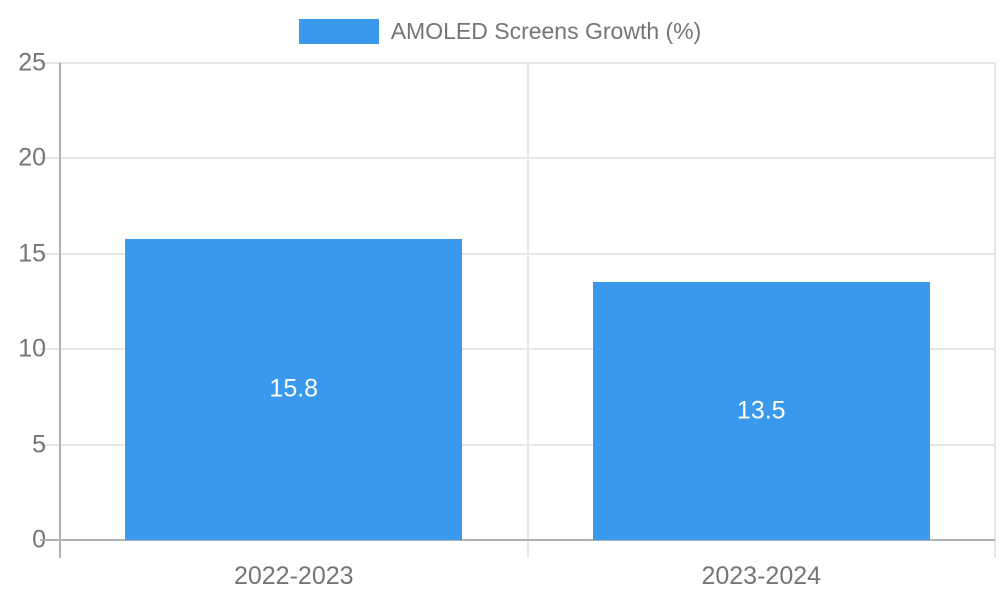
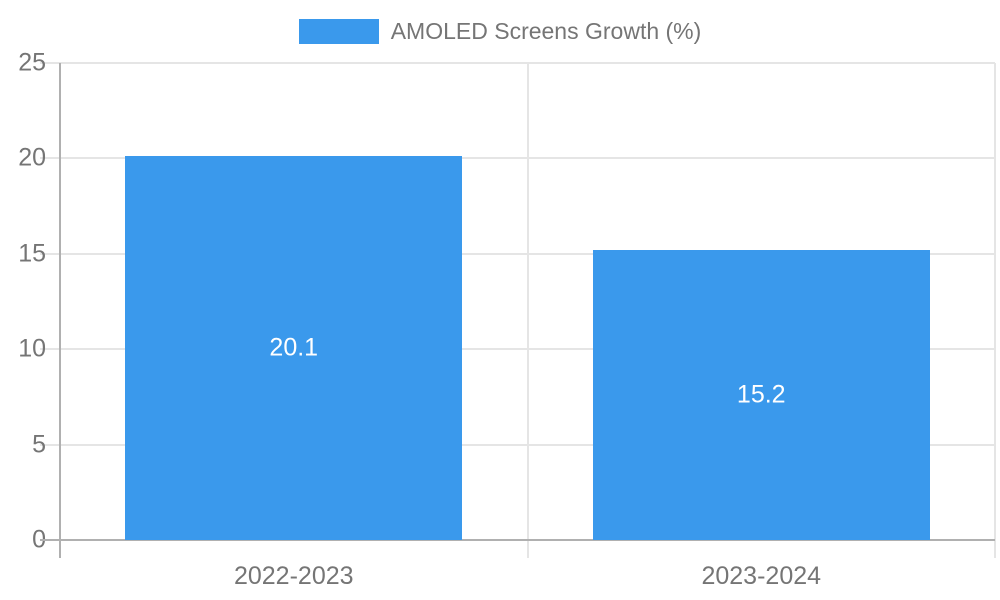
2022-2023: 15.8 -> 20.1
2023-2024: 13.5 -> 15.2
